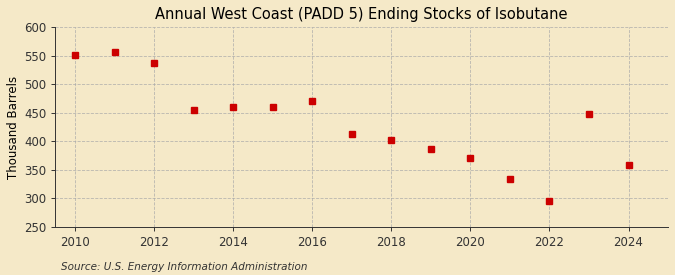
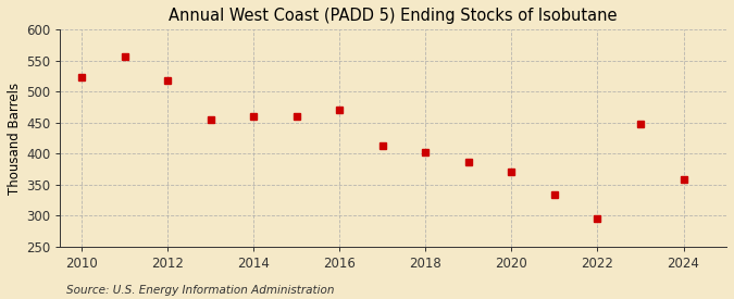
2010: 552 -> 523
2012: 538 -> 518
